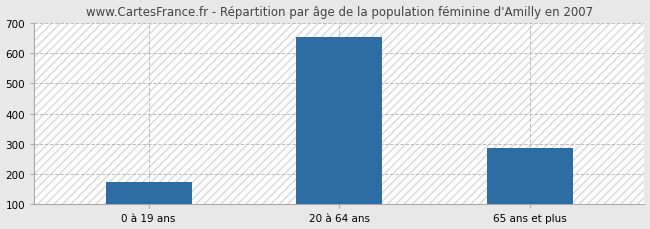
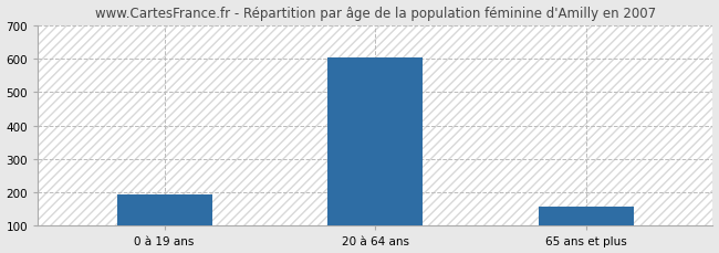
0 à 19 ans: 175 -> 193
20 à 64 ans: 655 -> 604
65 ans et plus: 285 -> 157
